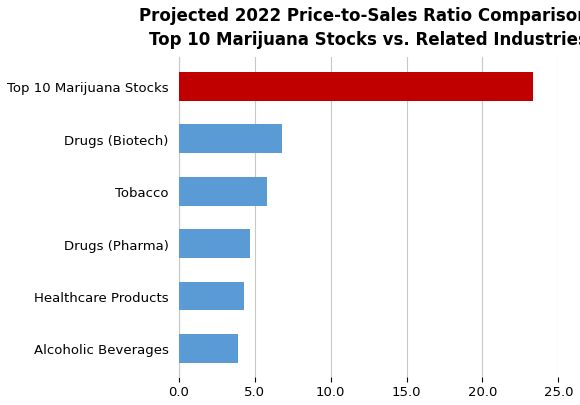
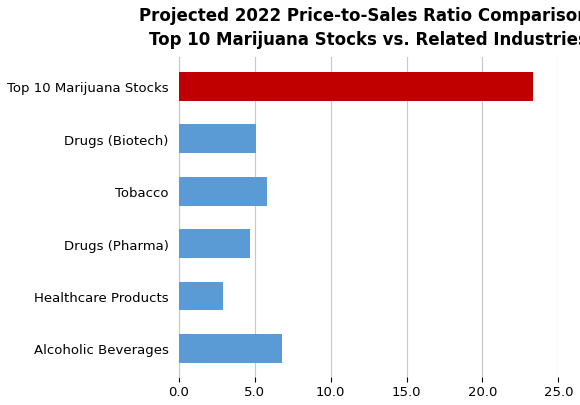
Drugs (Biotech): 6.8 -> 5.1
Healthcare Products: 4.3 -> 2.9
Alcoholic Beverages: 3.9 -> 6.8
